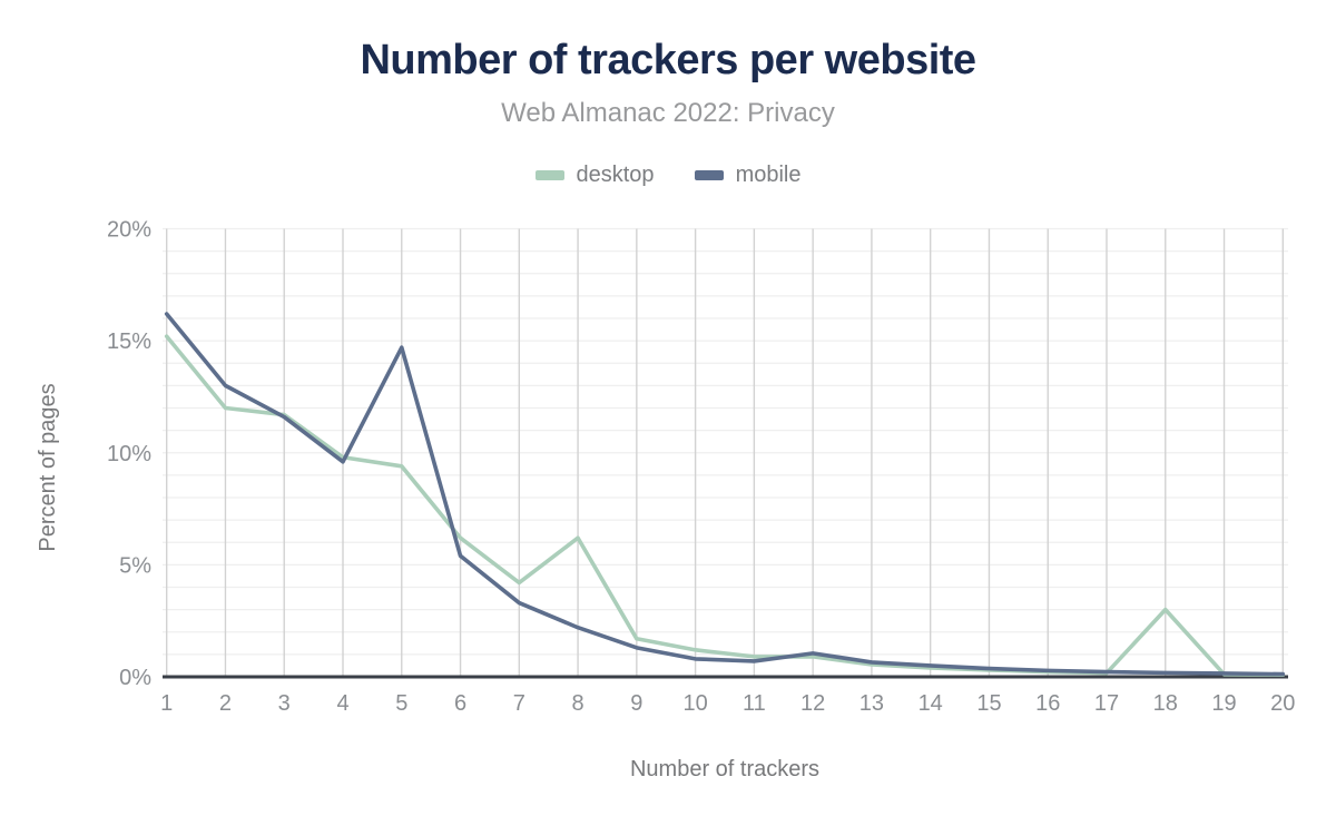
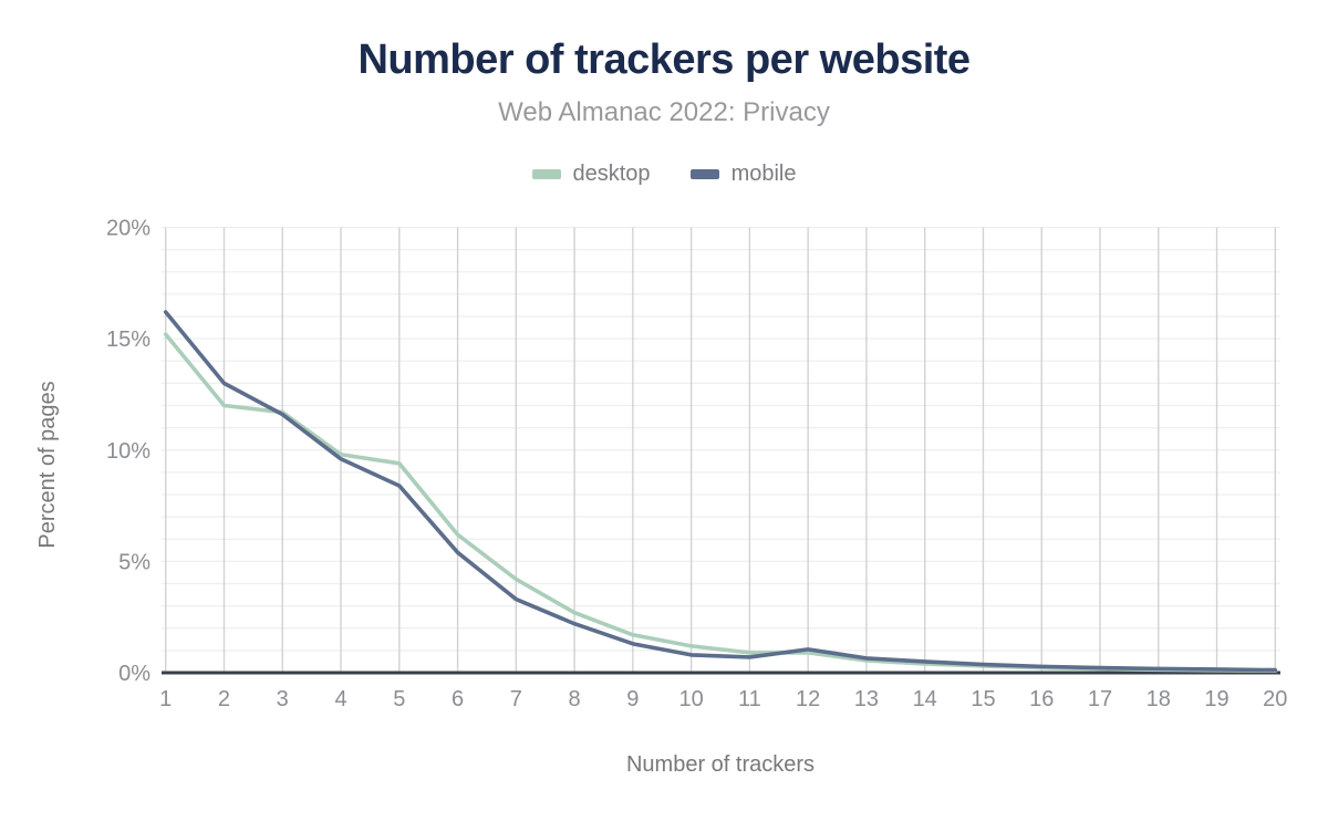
mobile/5: 14.7% -> 8.4%
desktop/8: 6.2% -> 2.7%
desktop/18: 3.0% -> 0.1%
